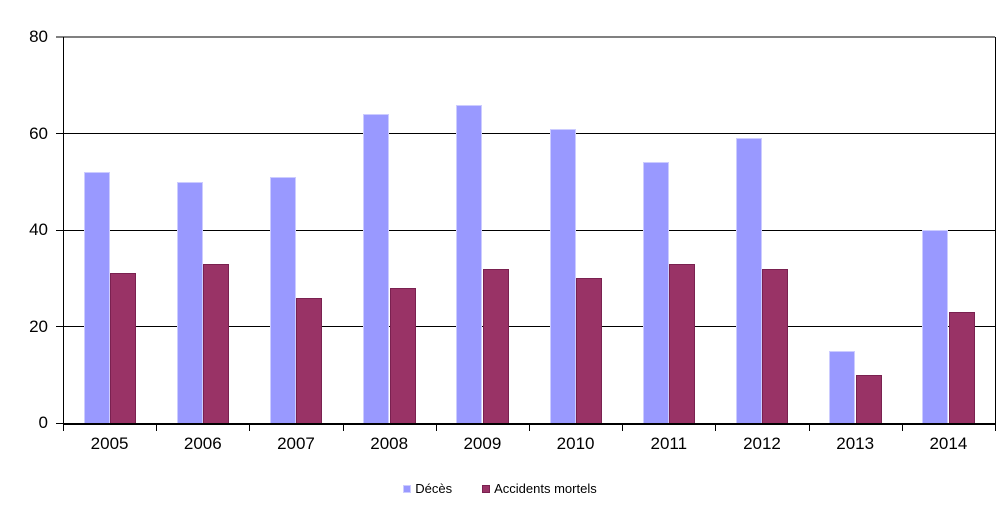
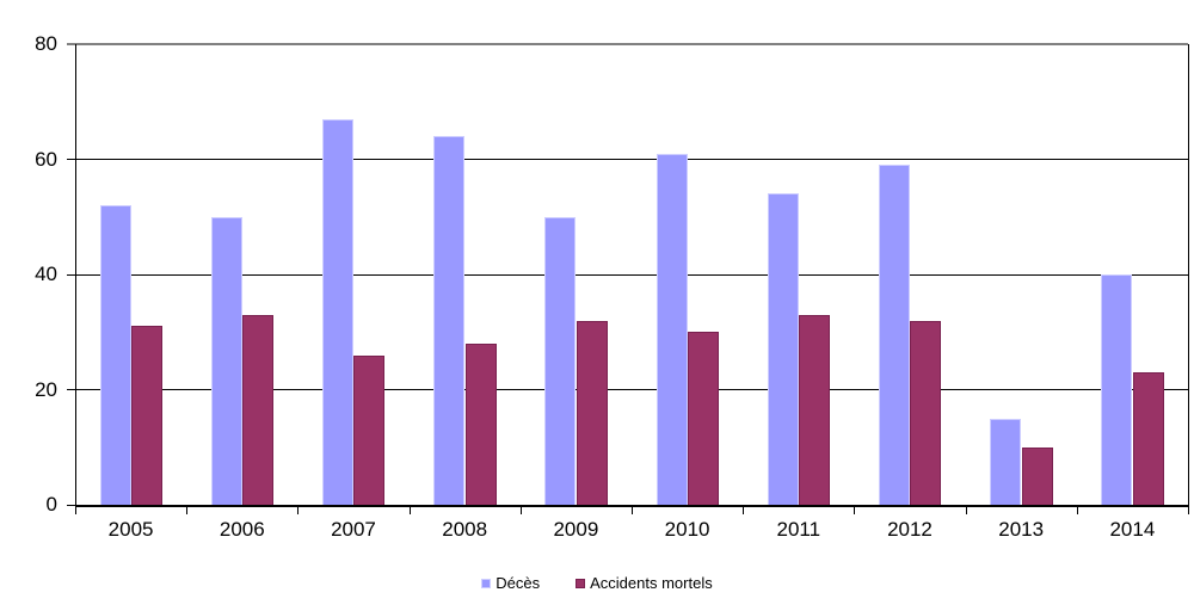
Décès/2007: 51 -> 67
Décès/2009: 66 -> 50
